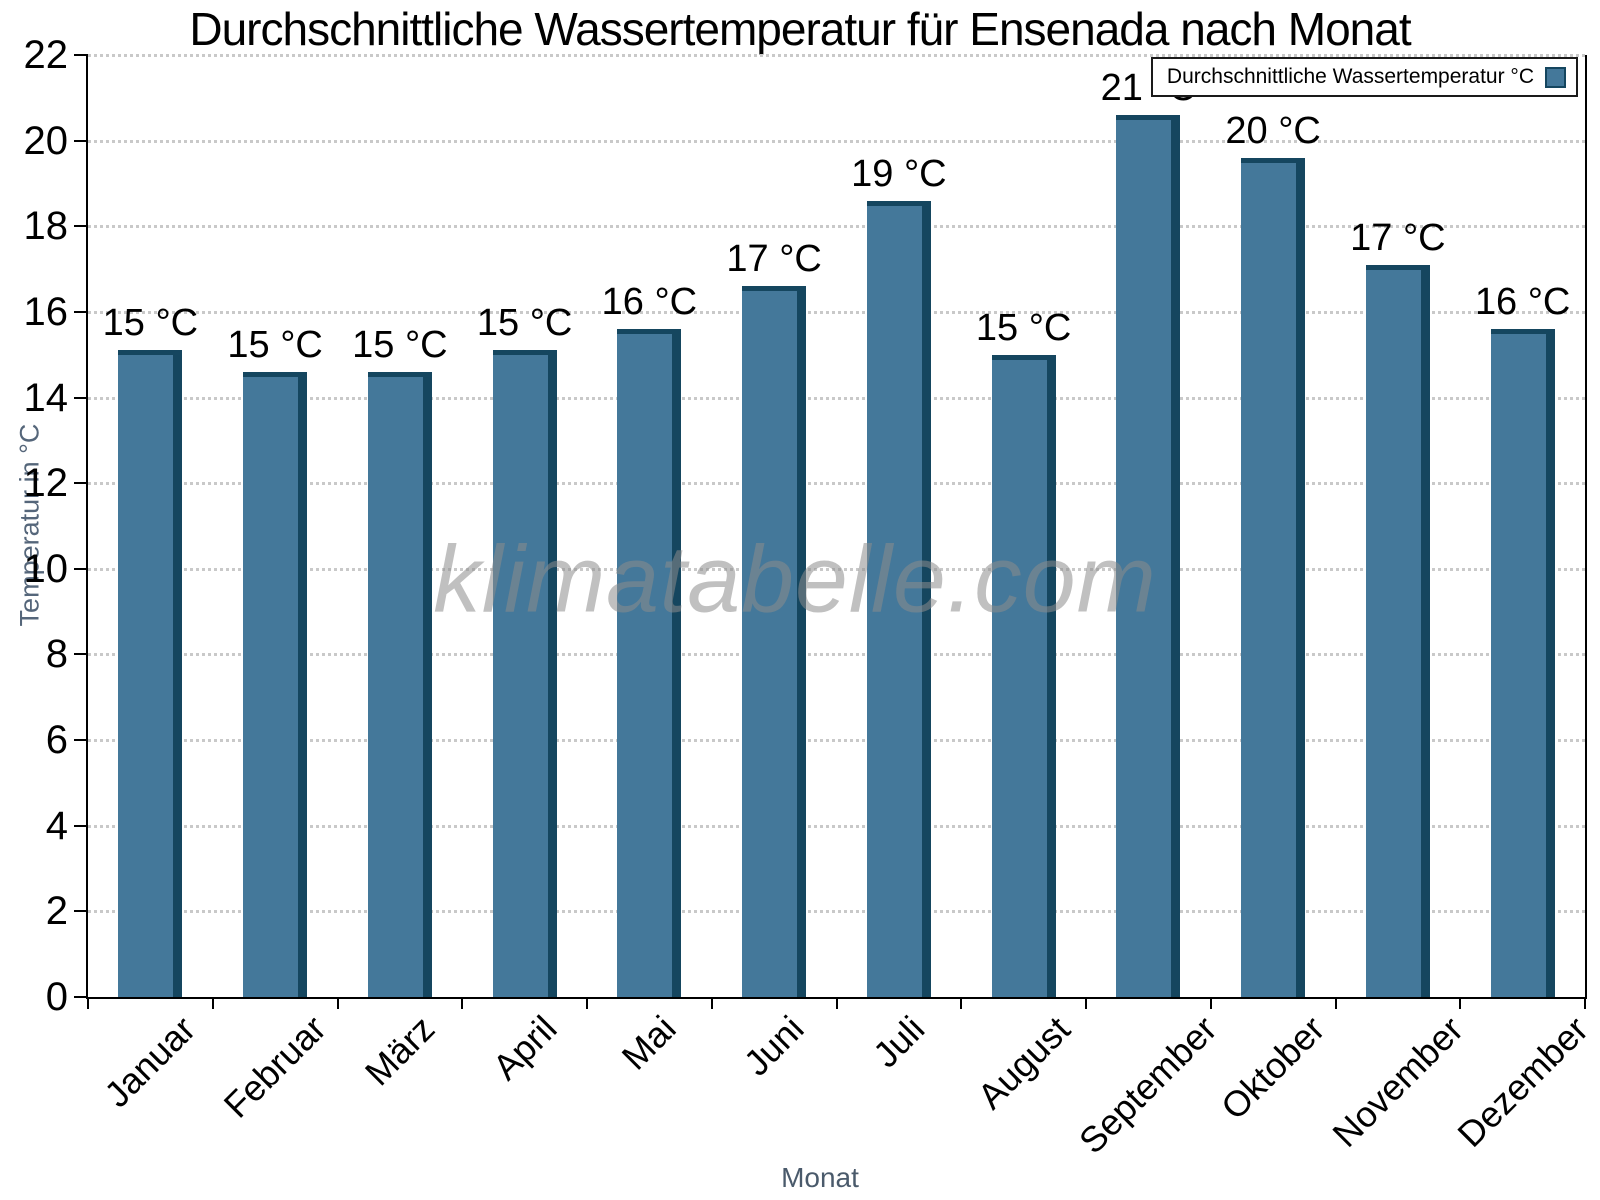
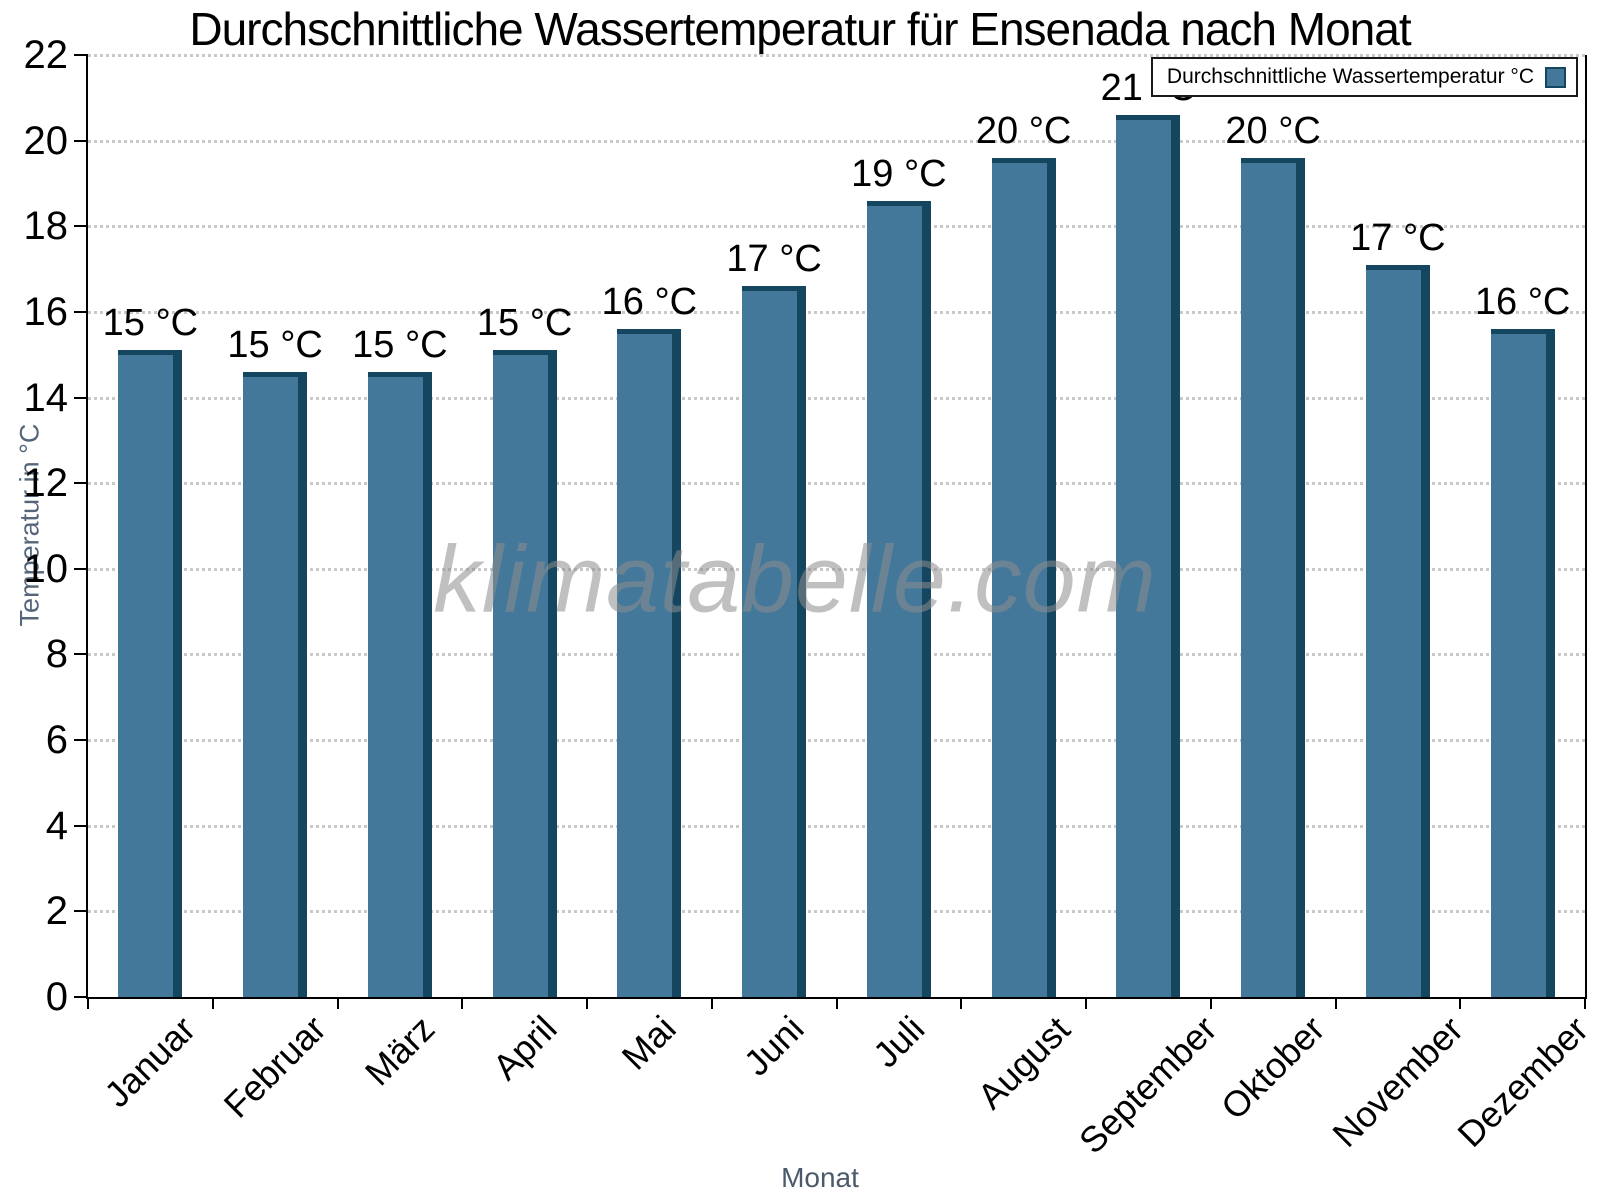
August: 15 -> 20
